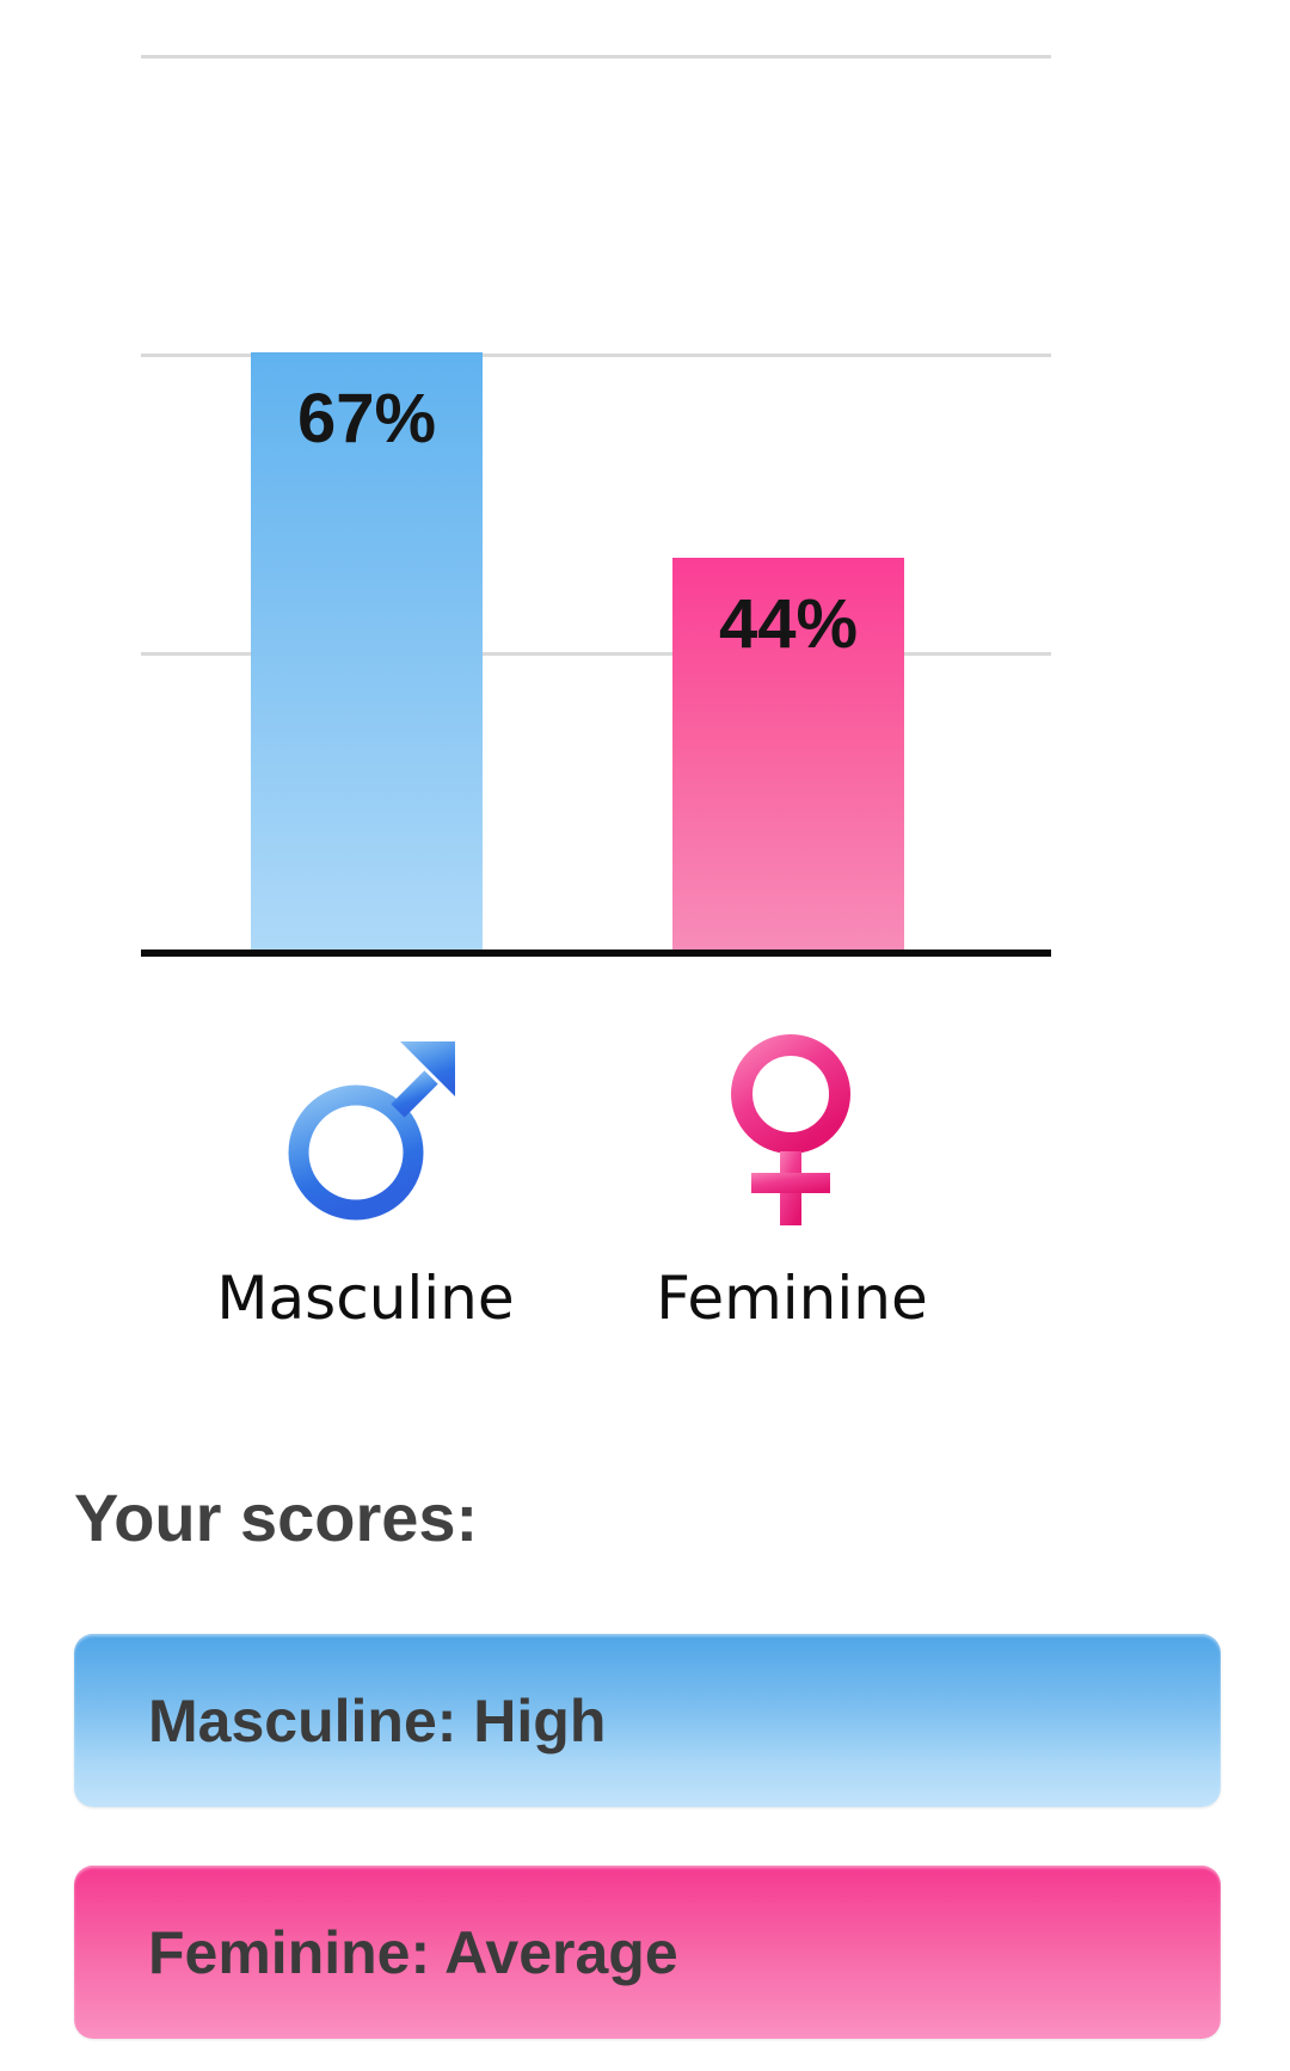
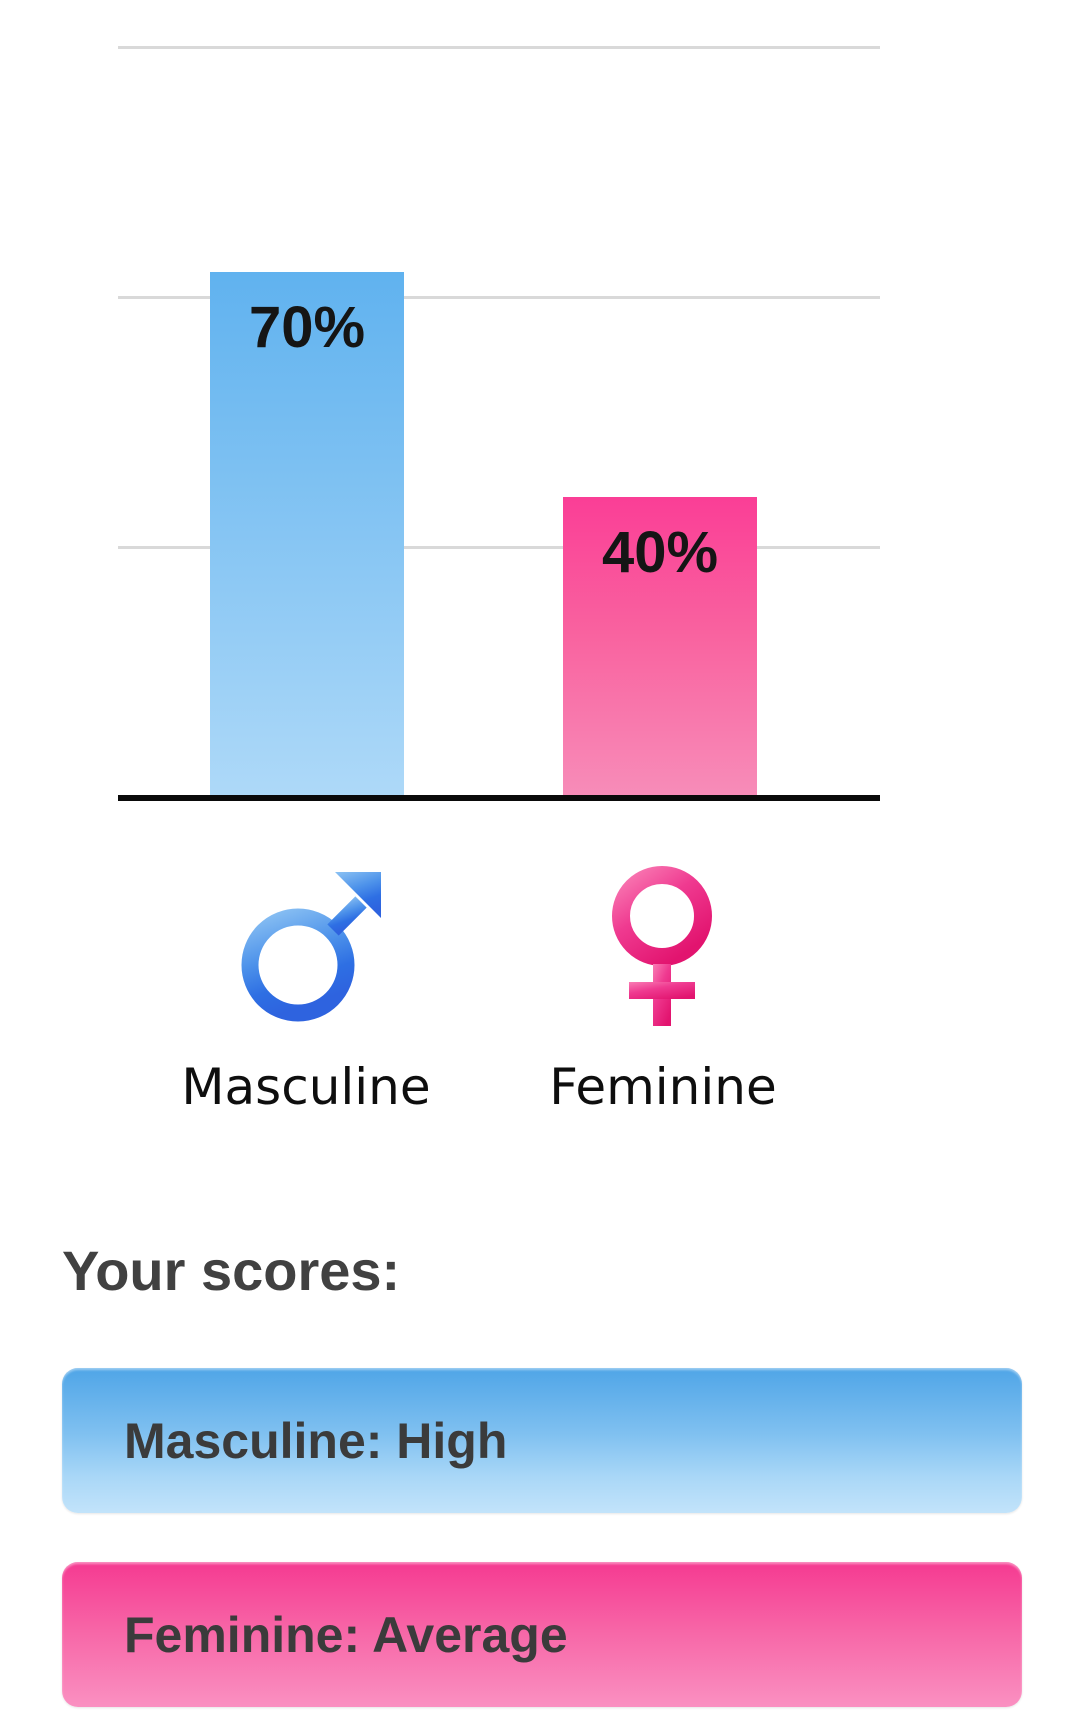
Masculine: 67% -> 70%
Feminine: 44% -> 40%
